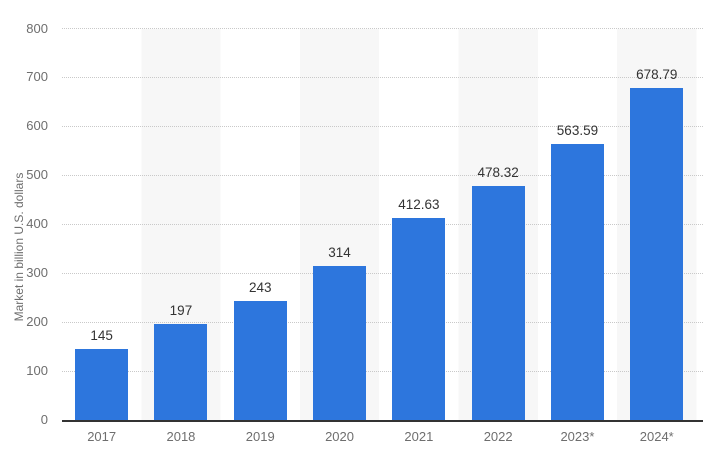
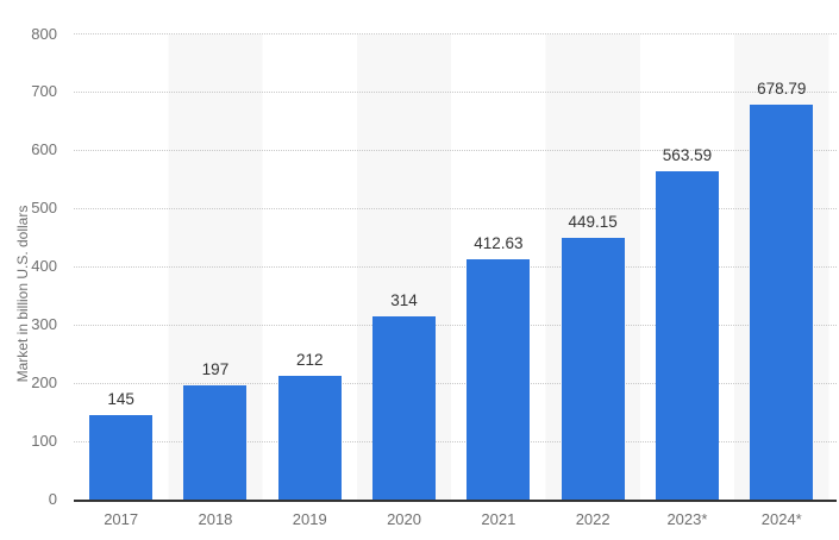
2019: 243 -> 212
2022: 478.32 -> 449.15
